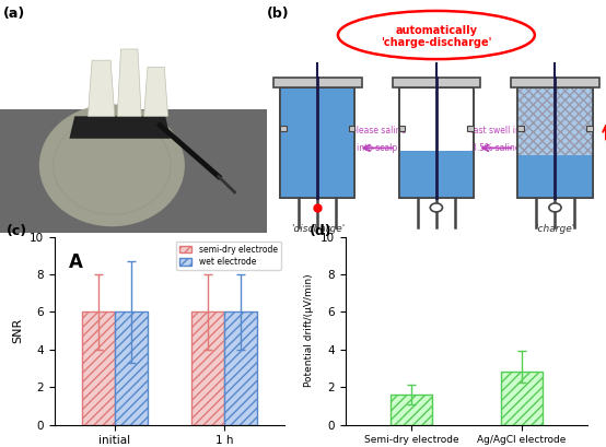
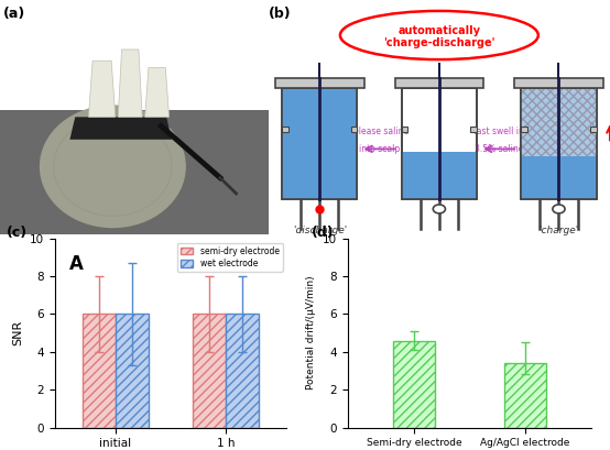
Semi-dry electrode: 1.6 -> 4.6
Ag/AgCl electrode: 2.9 -> 3.4
